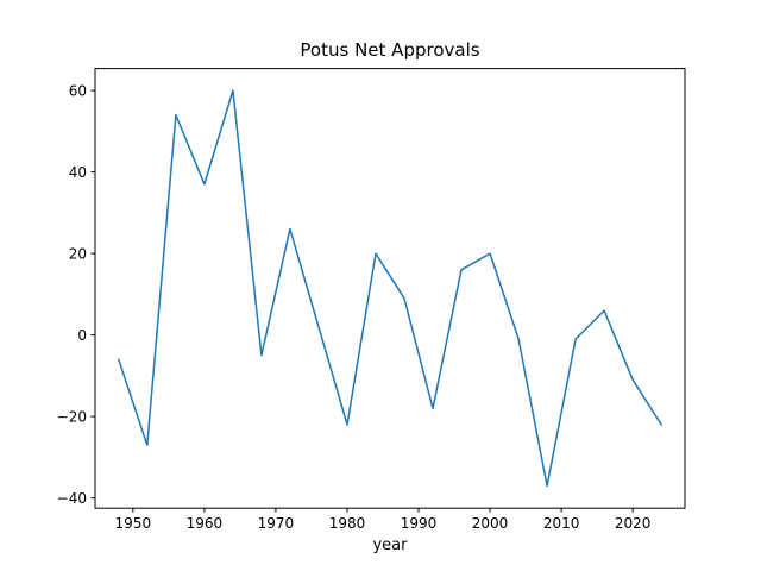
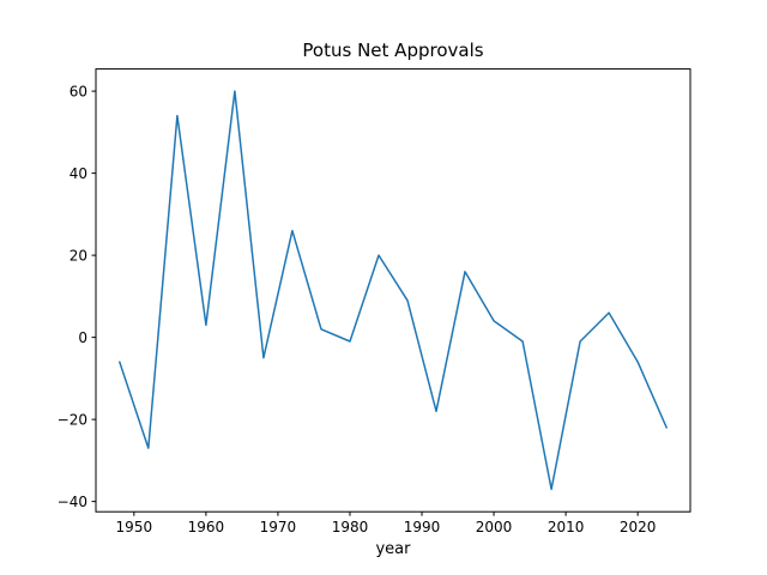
1960: 37 -> 3
1980: -22 -> -1
2000: 20 -> 4
2020: -11 -> -6
